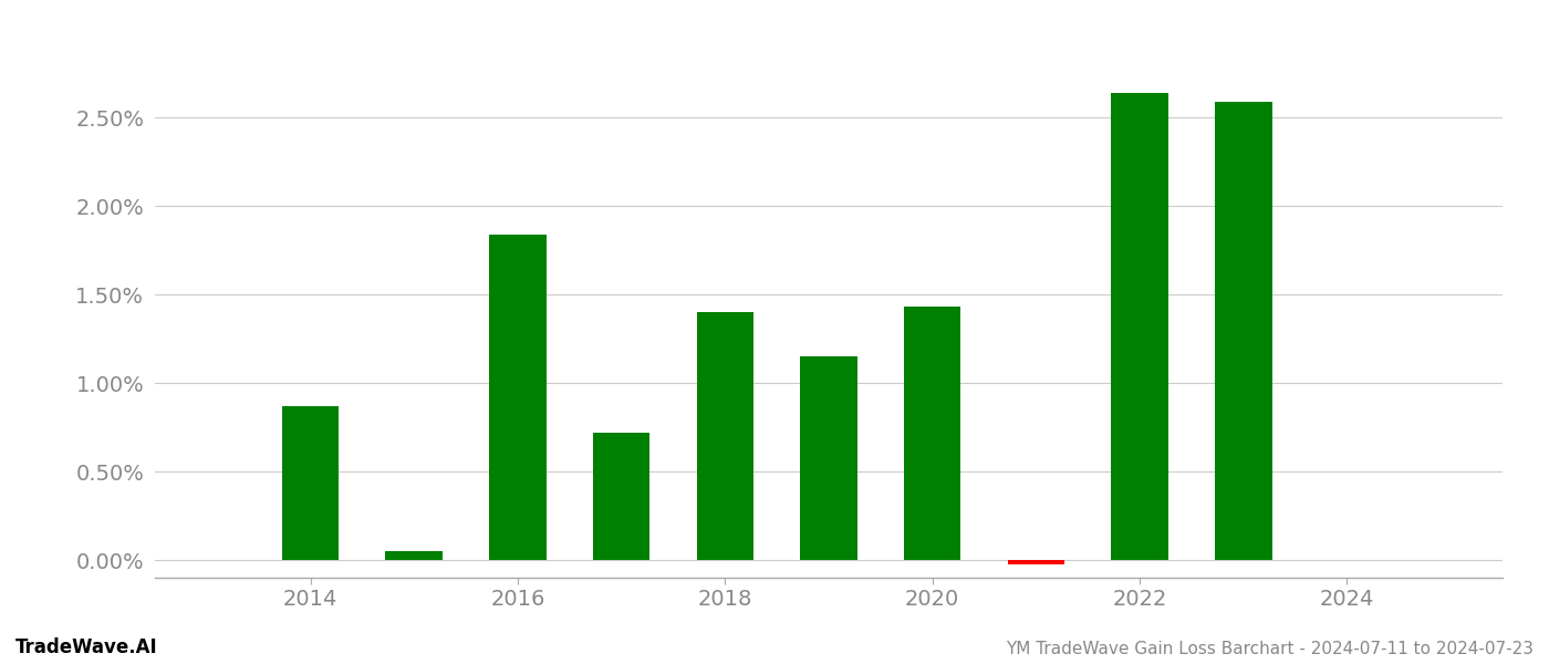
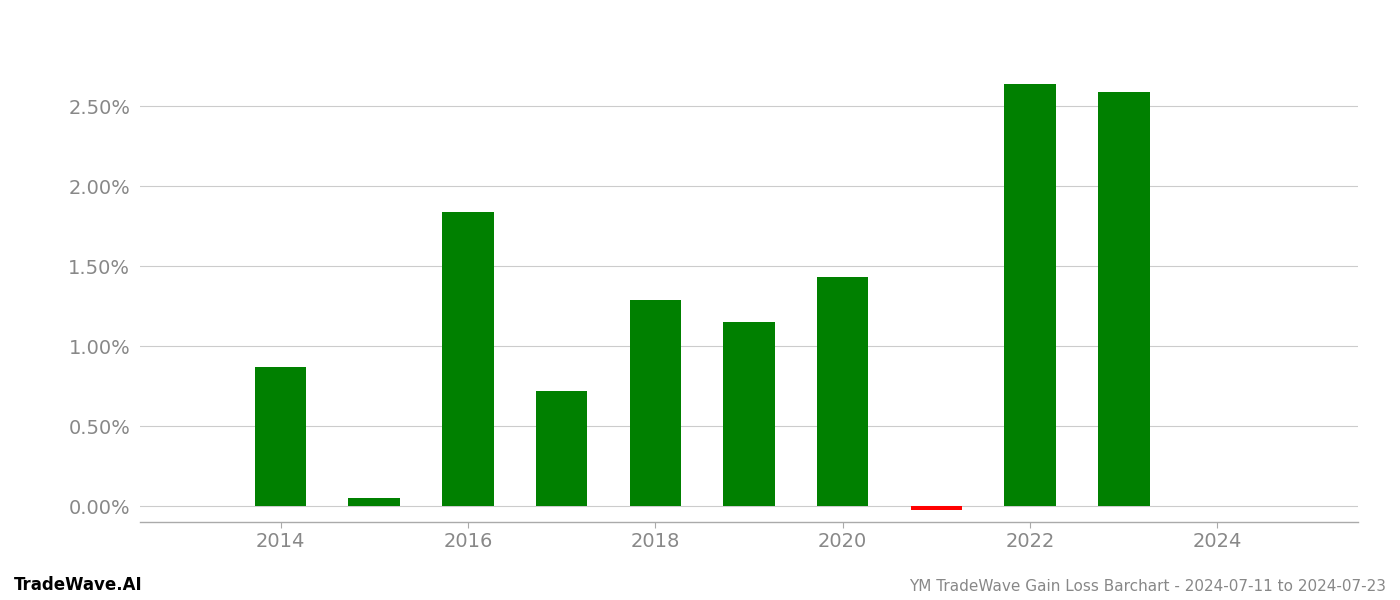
2018: 1.40% -> 1.29%
